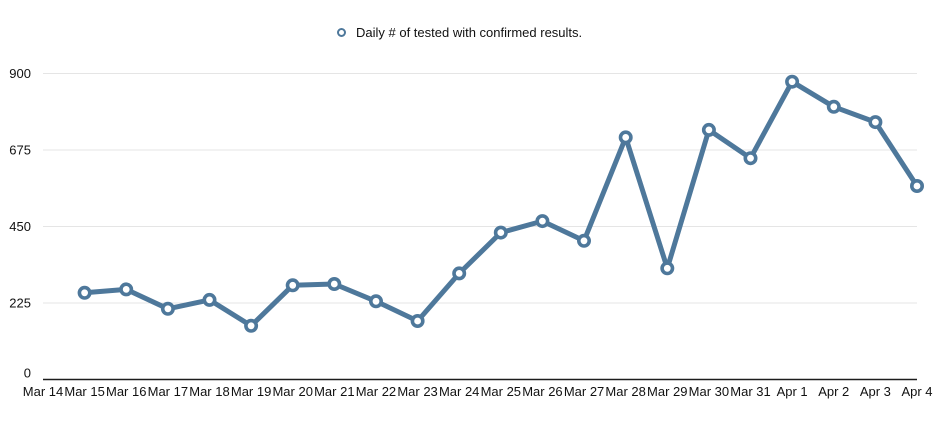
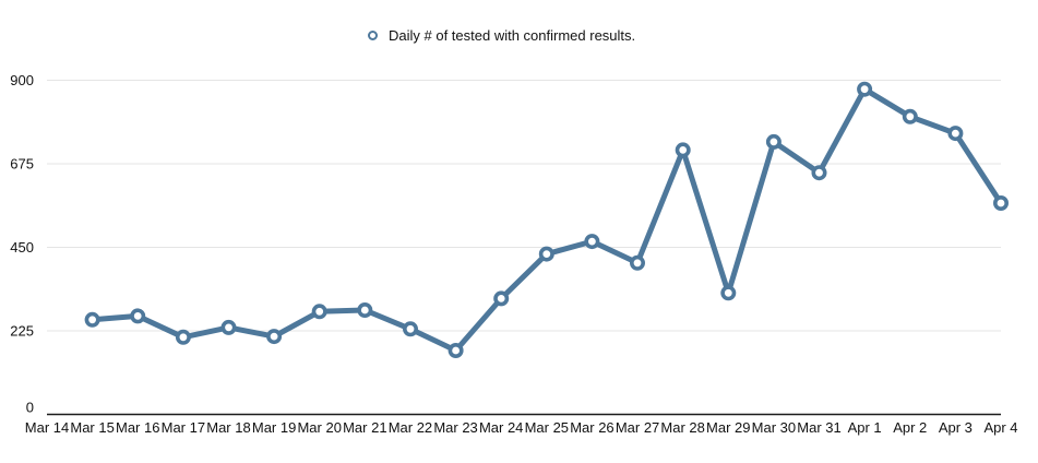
Mar 19: 160 -> 210
